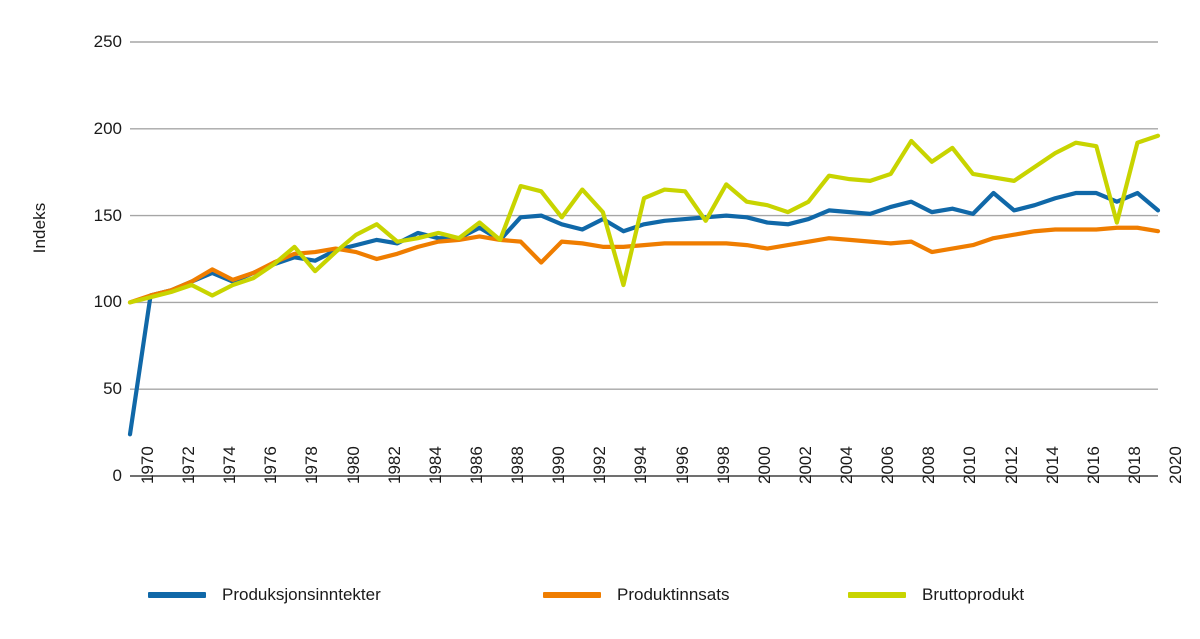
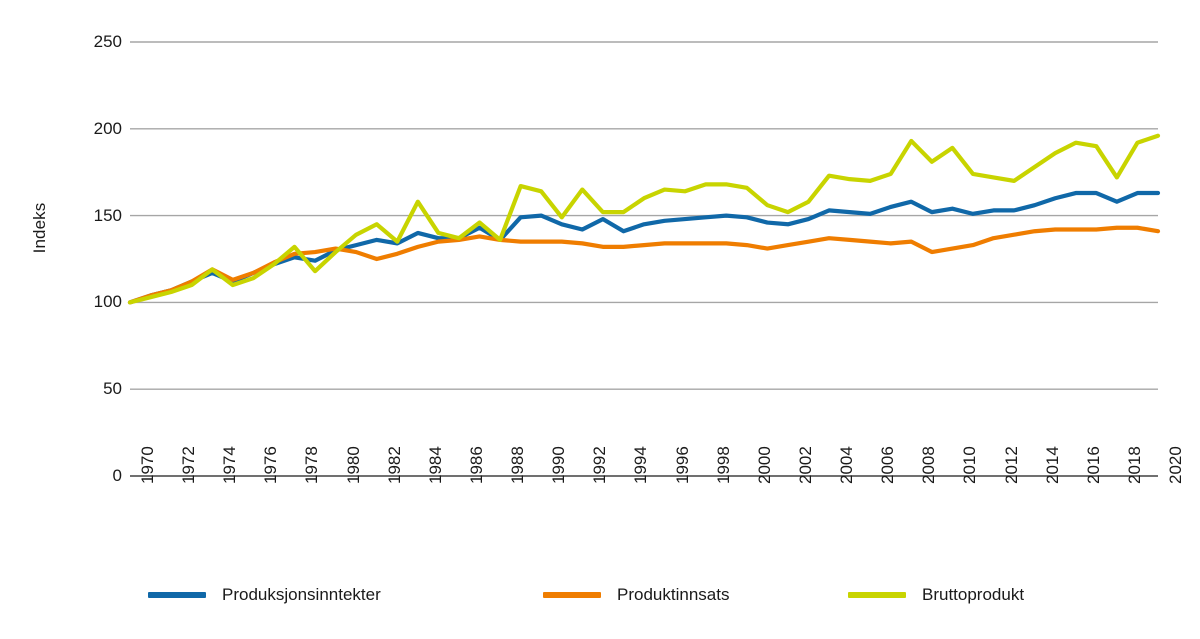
Produksjonsinntekter/1970: 24 -> 100
Bruttoprodukt/1974: 104 -> 119
Bruttoprodukt/1984: 137 -> 158
Produktinnsats/1990: 123 -> 135
Bruttoprodukt/1994: 110 -> 152
Bruttoprodukt/1998: 147 -> 168
Bruttoprodukt/2000: 158 -> 166
Produksjonsinntekter/2012: 163 -> 153
Bruttoprodukt/2018: 146 -> 172
Produksjonsinntekter/2020: 153 -> 163
